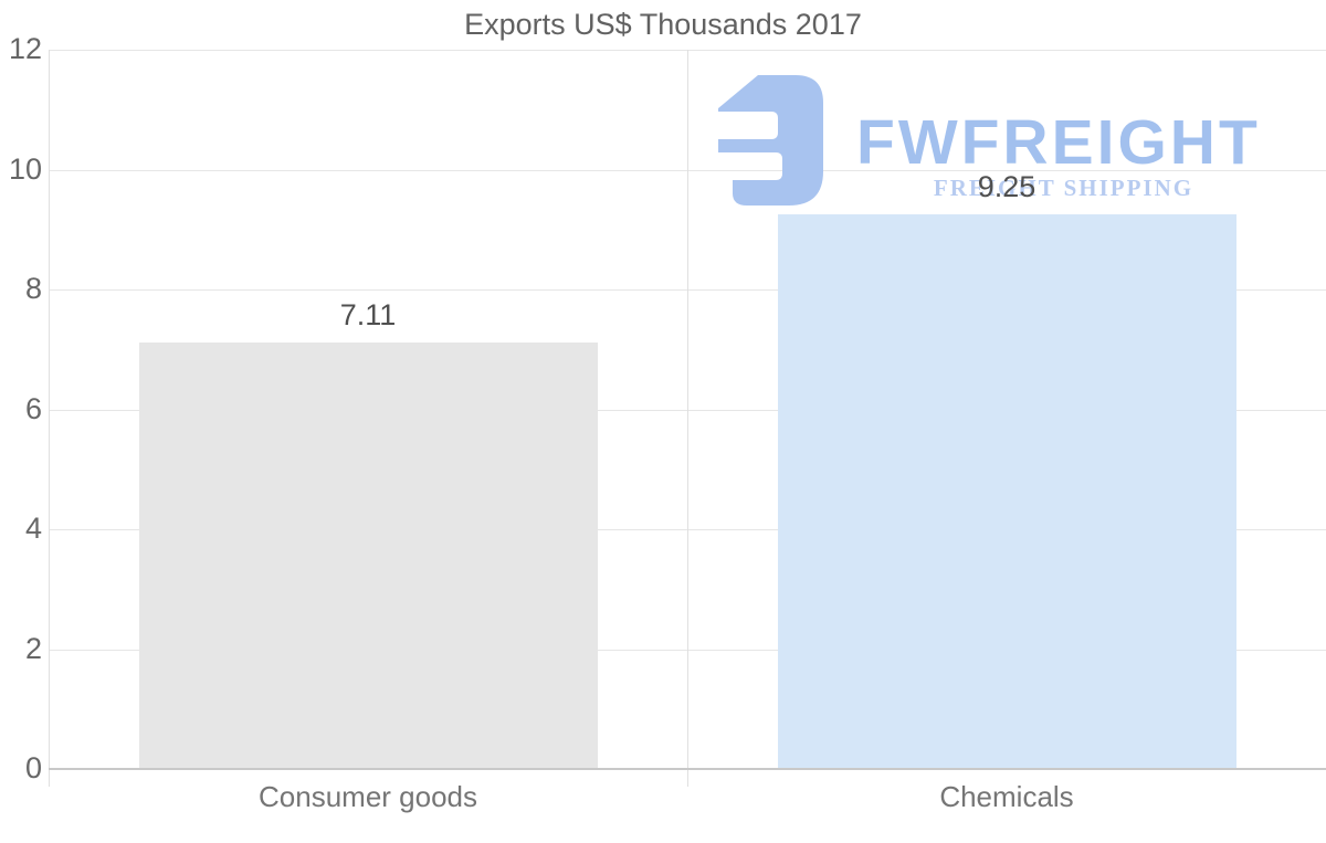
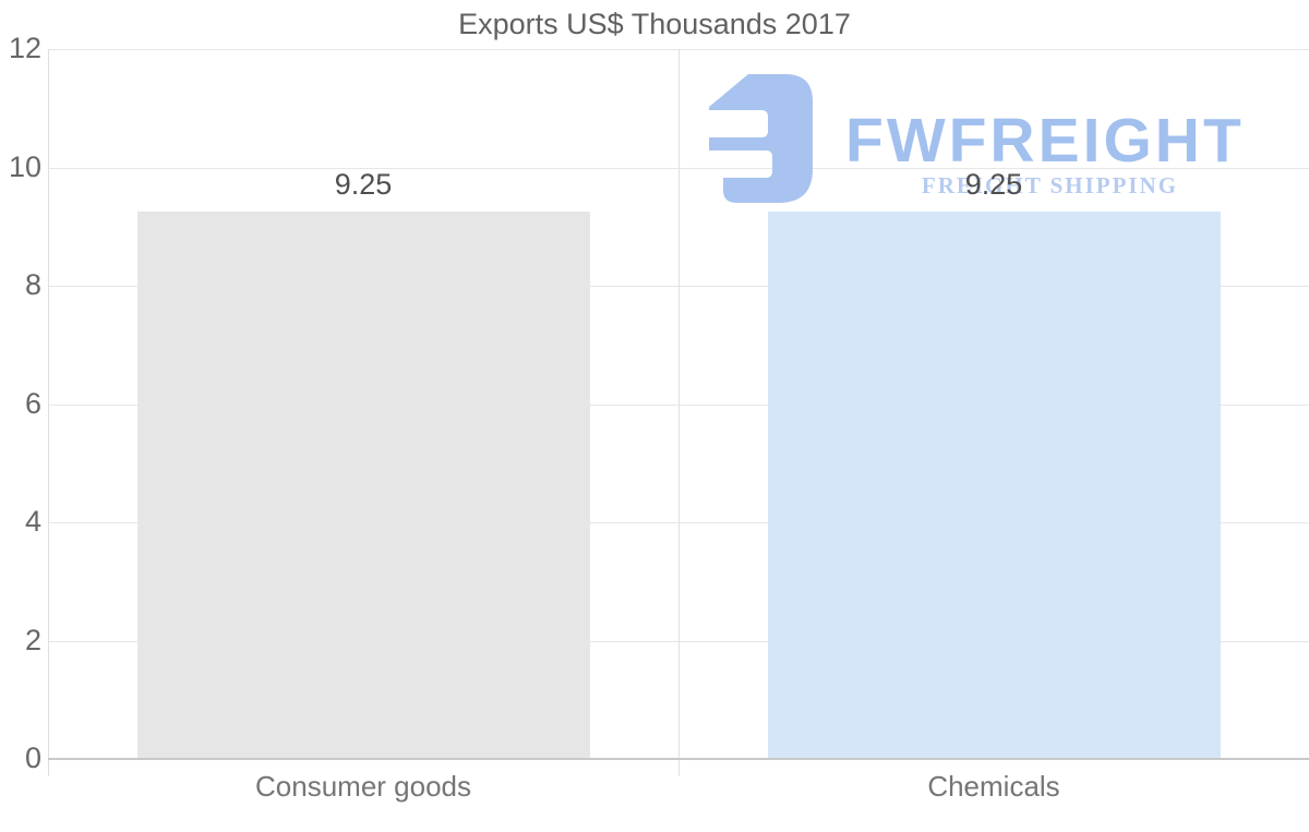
Consumer goods: 7.11 -> 9.25
